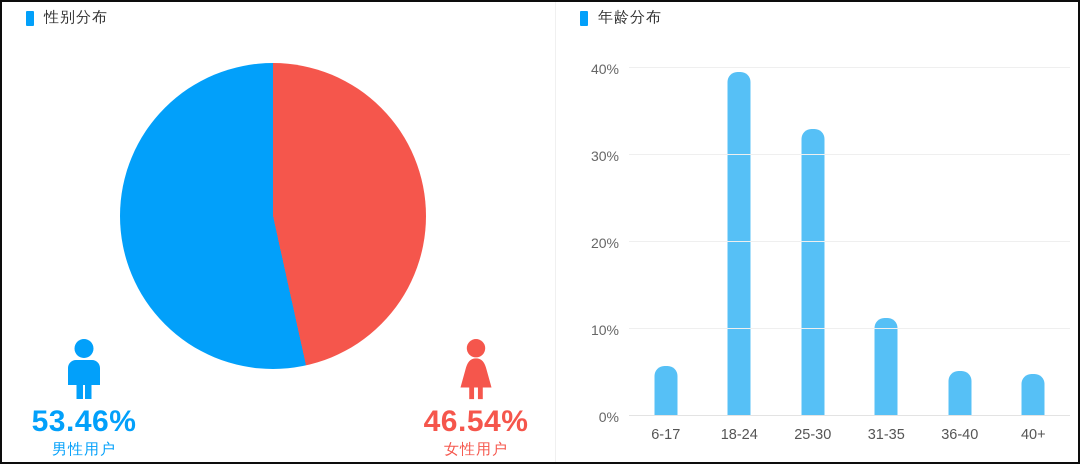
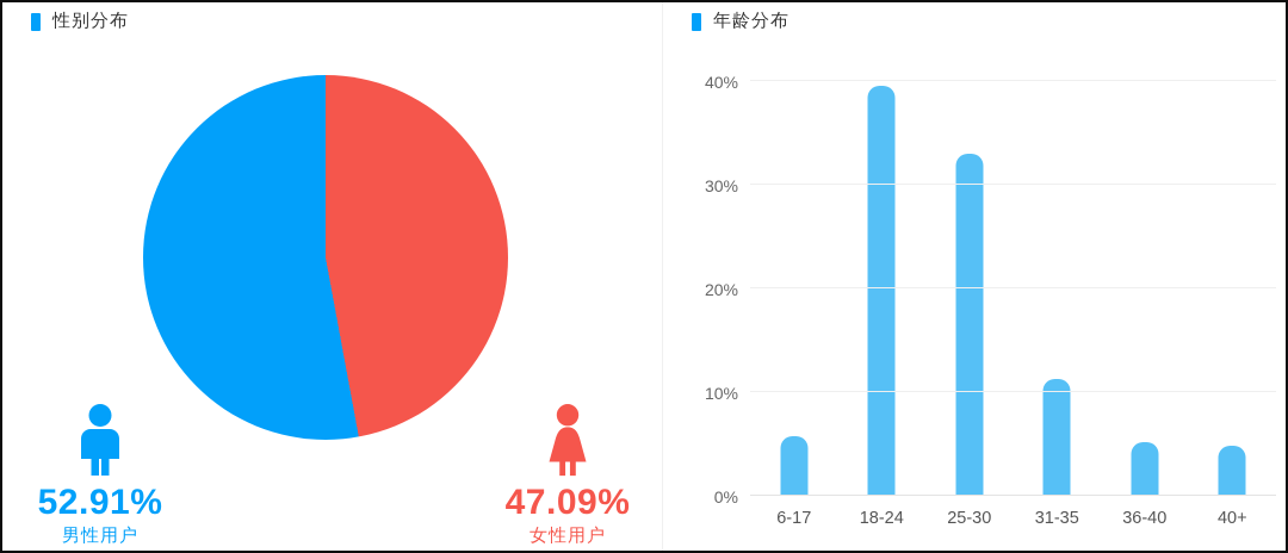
性别分布/男性用户: 53.46% -> 52.91%
性别分布/女性用户: 46.54% -> 47.09%
